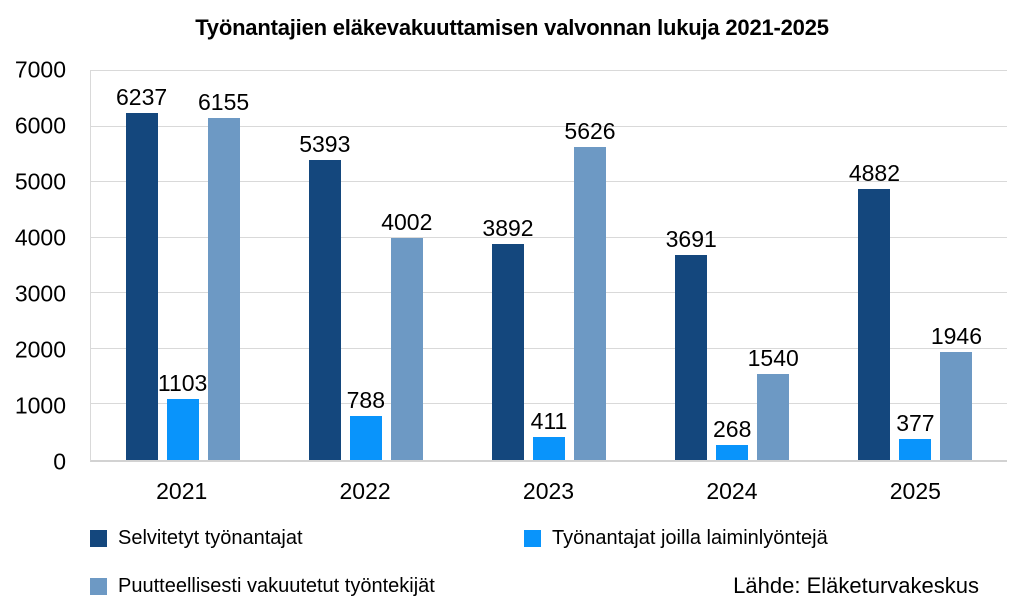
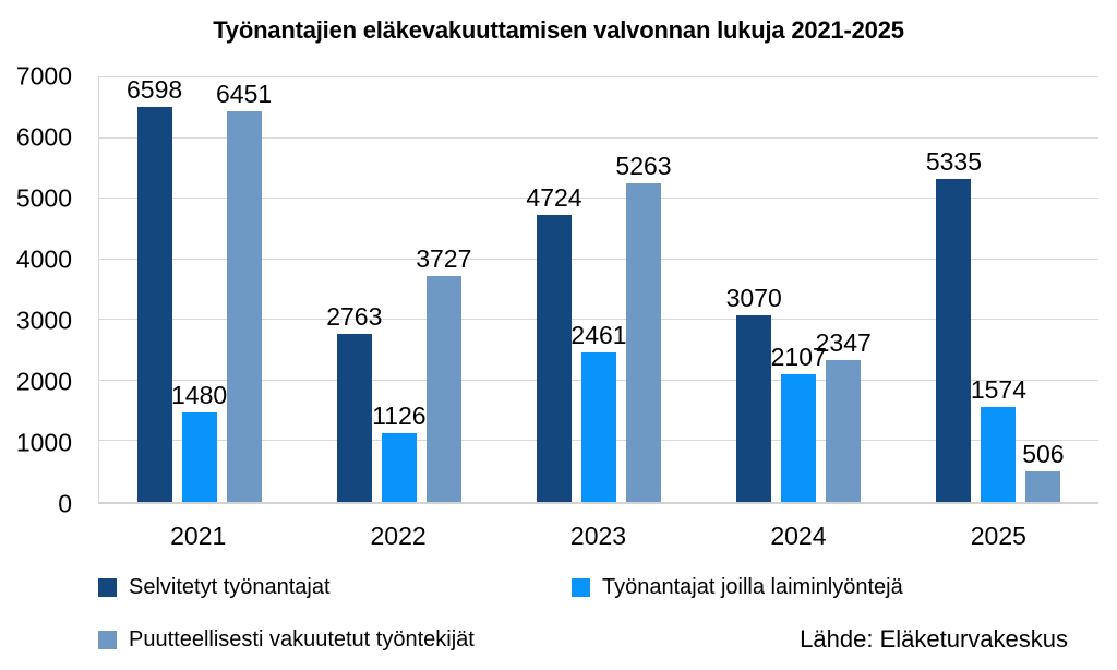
Selvitetyt työnantajat/2021: 6237 -> 6598
Työnantajat joilla laiminlyöntejä/2021: 1103 -> 1480
Puutteellisesti vakuutetut työntekijät/2021: 6155 -> 6451
Selvitetyt työnantajat/2022: 5393 -> 2763
Työnantajat joilla laiminlyöntejä/2022: 788 -> 1126
Puutteellisesti vakuutetut työntekijät/2022: 4002 -> 3727
Selvitetyt työnantajat/2023: 3892 -> 4724
Työnantajat joilla laiminlyöntejä/2023: 411 -> 2461
Puutteellisesti vakuutetut työntekijät/2023: 5626 -> 5263
Selvitetyt työnantajat/2024: 3691 -> 3070
Työnantajat joilla laiminlyöntejä/2024: 268 -> 2107
Puutteellisesti vakuutetut työntekijät/2024: 1540 -> 2347
Selvitetyt työnantajat/2025: 4882 -> 5335
Työnantajat joilla laiminlyöntejä/2025: 377 -> 1574
Puutteellisesti vakuutetut työntekijät/2025: 1946 -> 506
